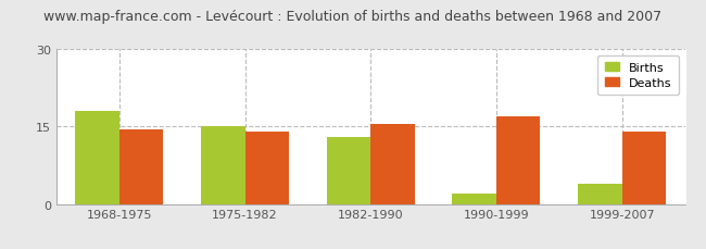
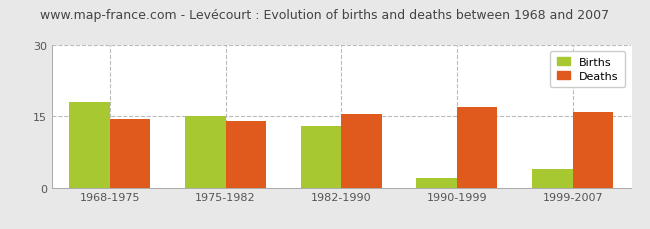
Deaths/1999-2007: 14.0 -> 16.0
